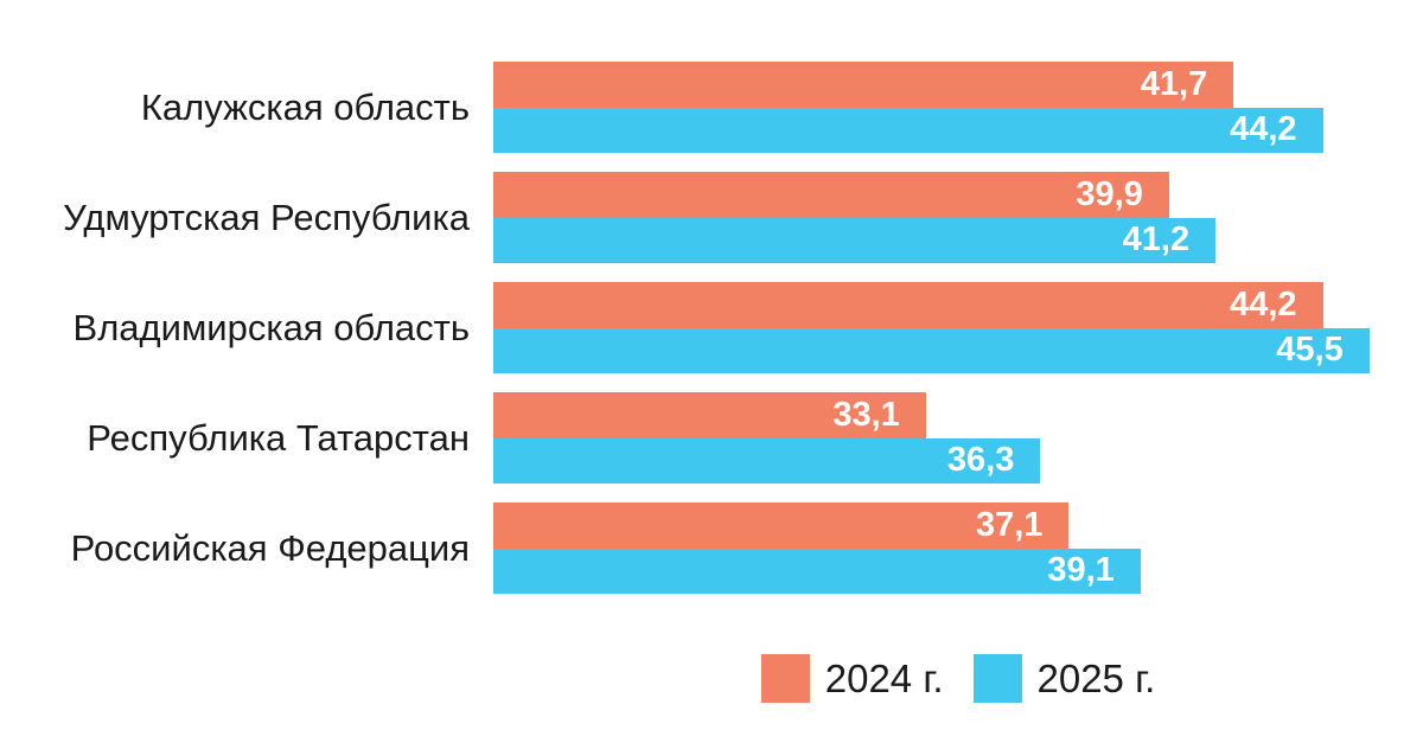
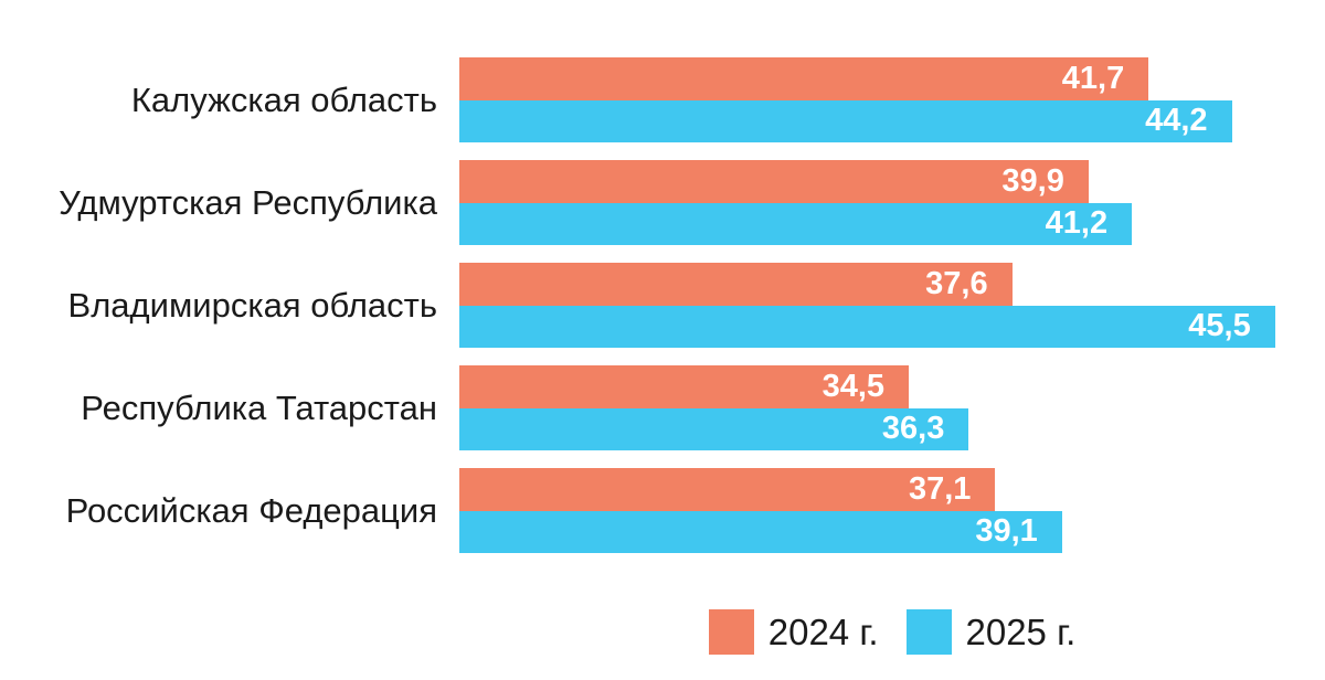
2024 г./Владимирская область: 44,2 -> 37,6
2024 г./Республика Татарстан: 33,1 -> 34,5
